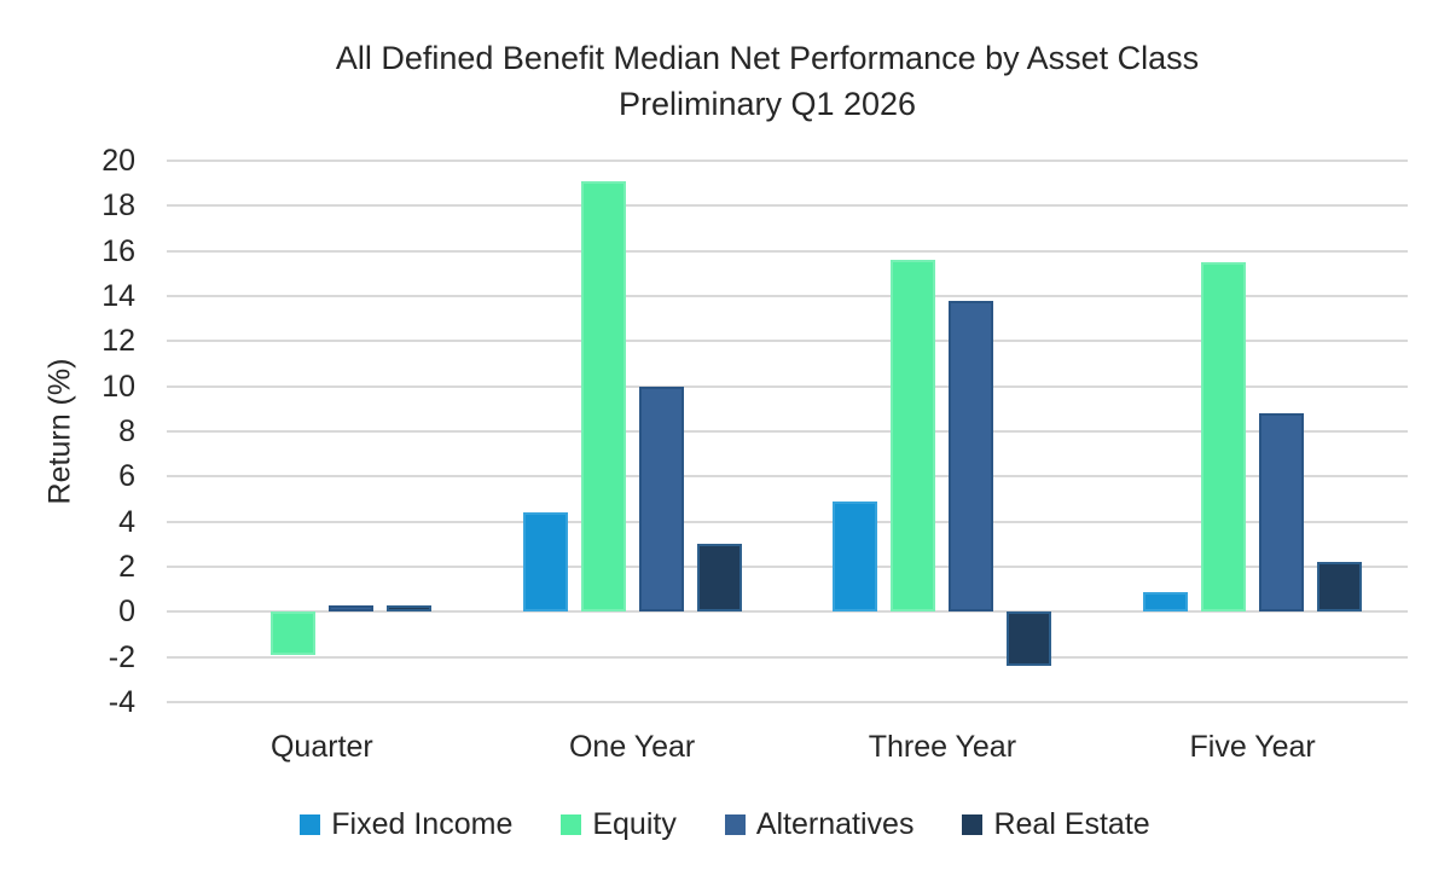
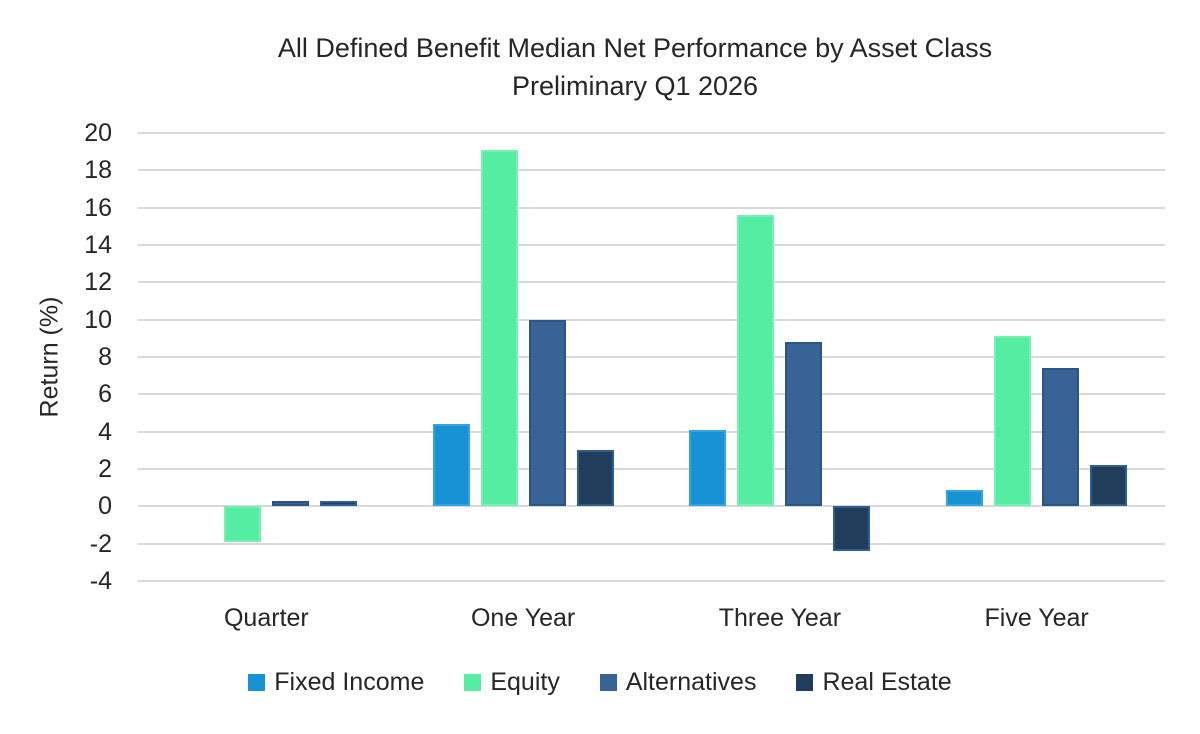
Fixed Income/Three Year: 4.9 -> 4.1
Alternatives/Three Year: 13.8 -> 8.8
Equity/Five Year: 15.5 -> 9.1
Alternatives/Five Year: 8.8 -> 7.4
